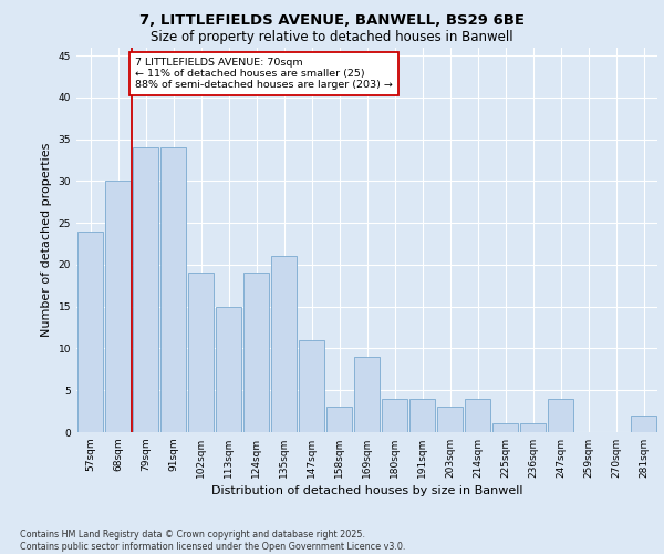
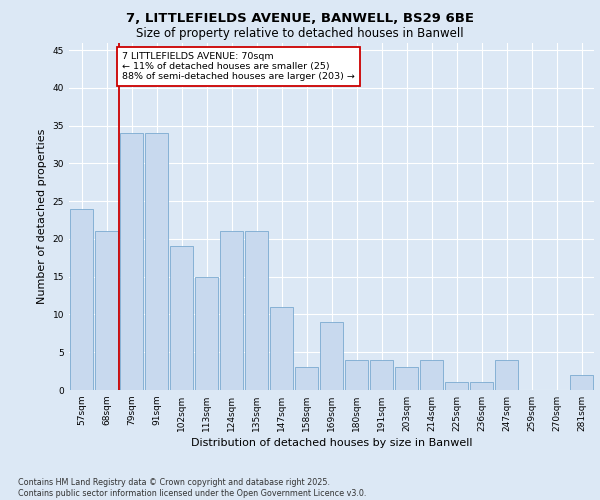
68sqm: 30 -> 21
124sqm: 19 -> 21
